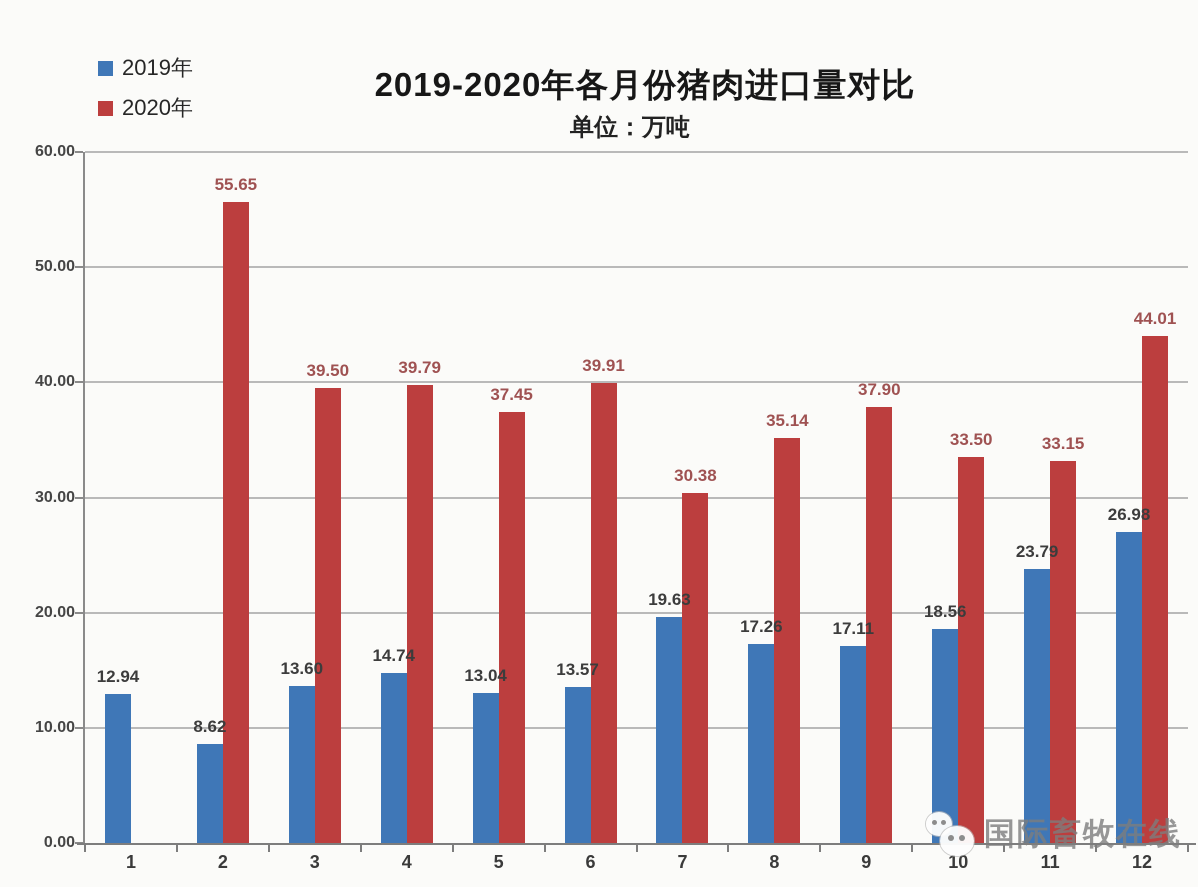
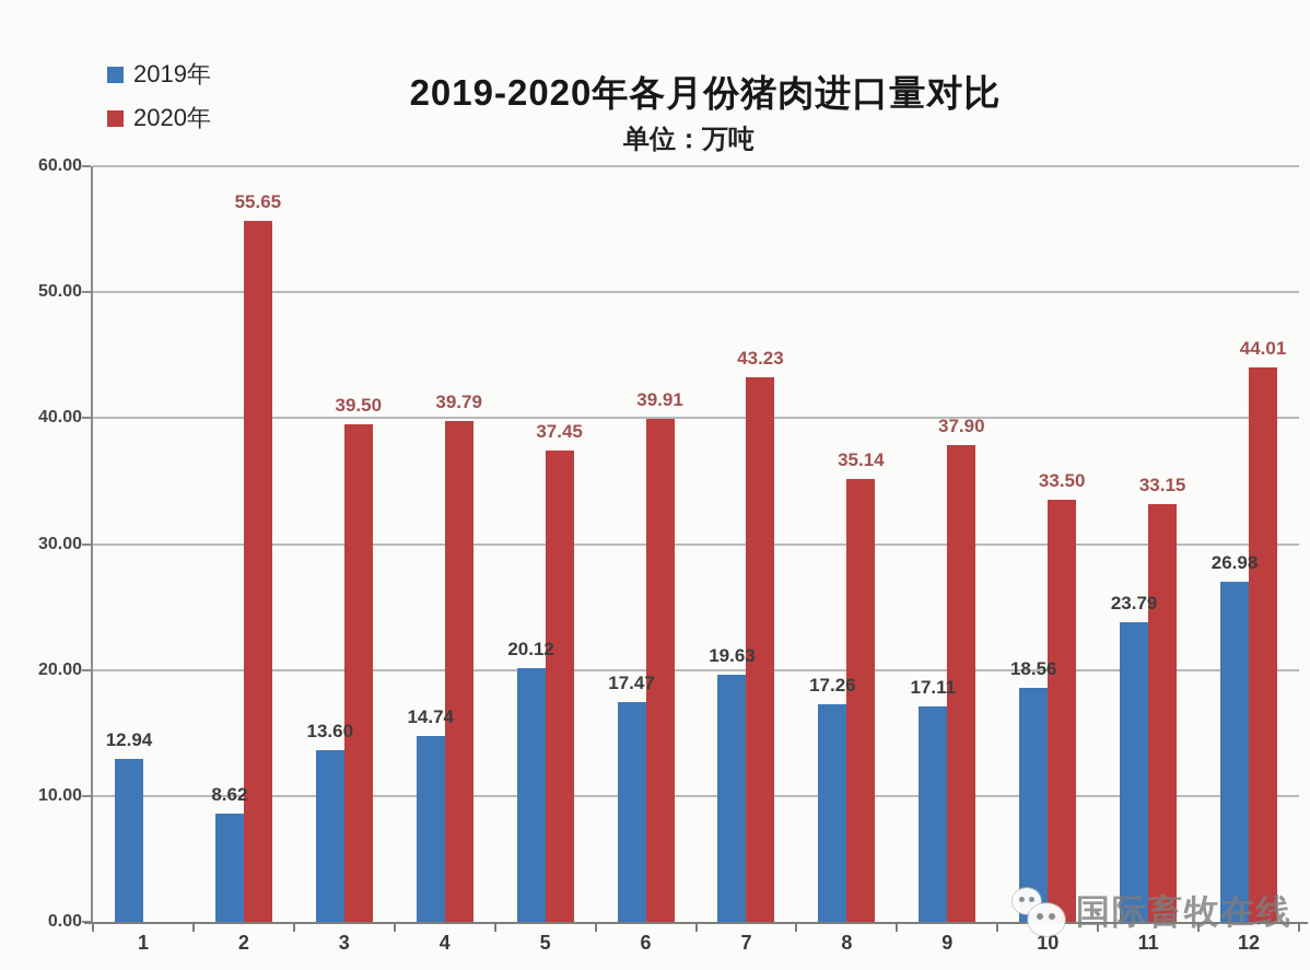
2019年/5: 13.04 -> 20.12
2019年/6: 13.57 -> 17.47
2020年/7: 30.38 -> 43.23
